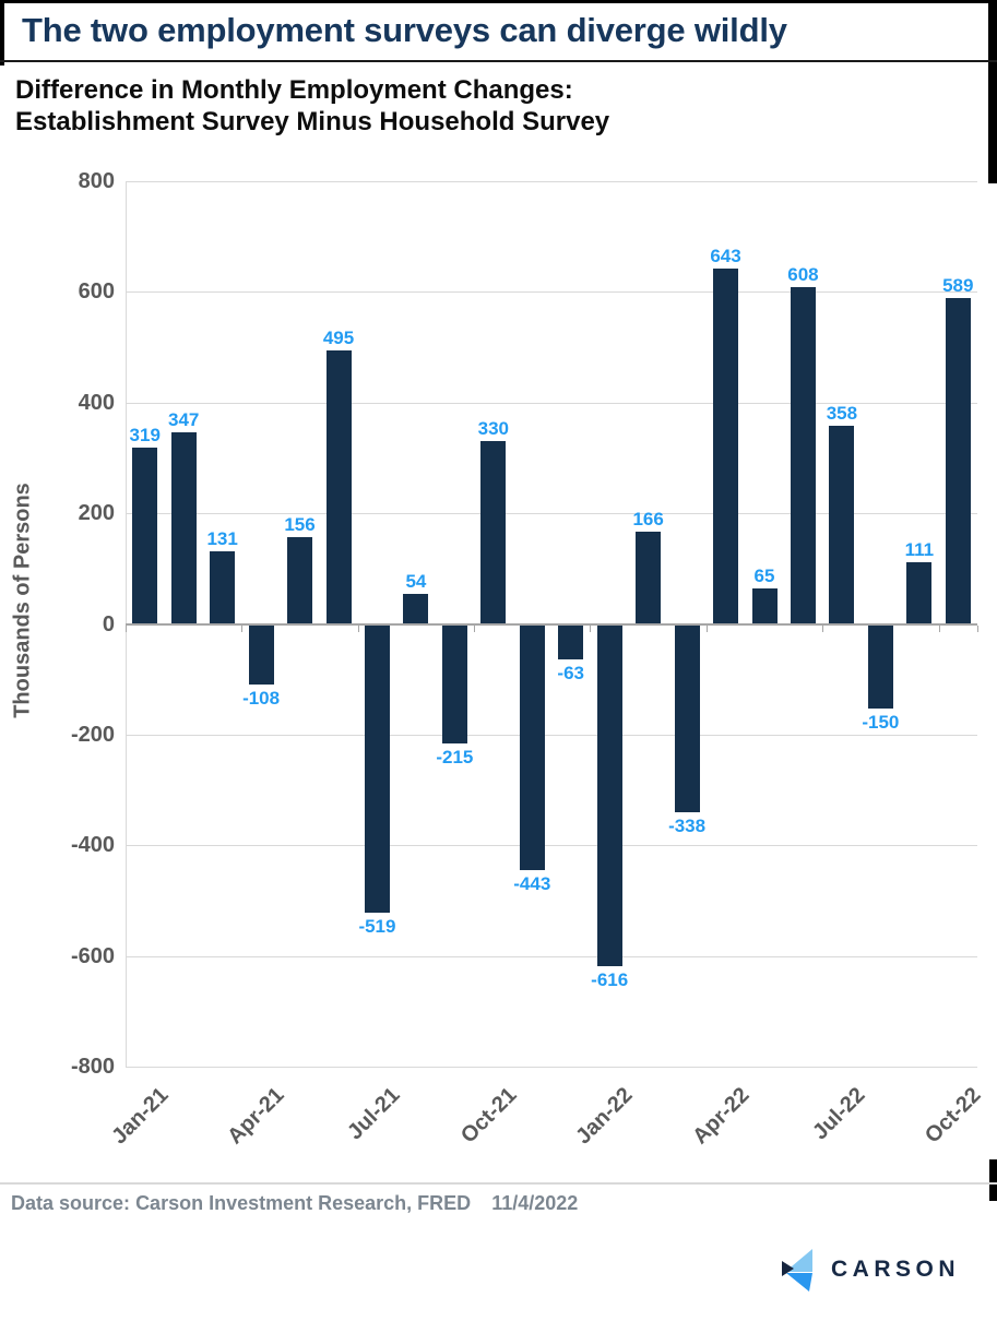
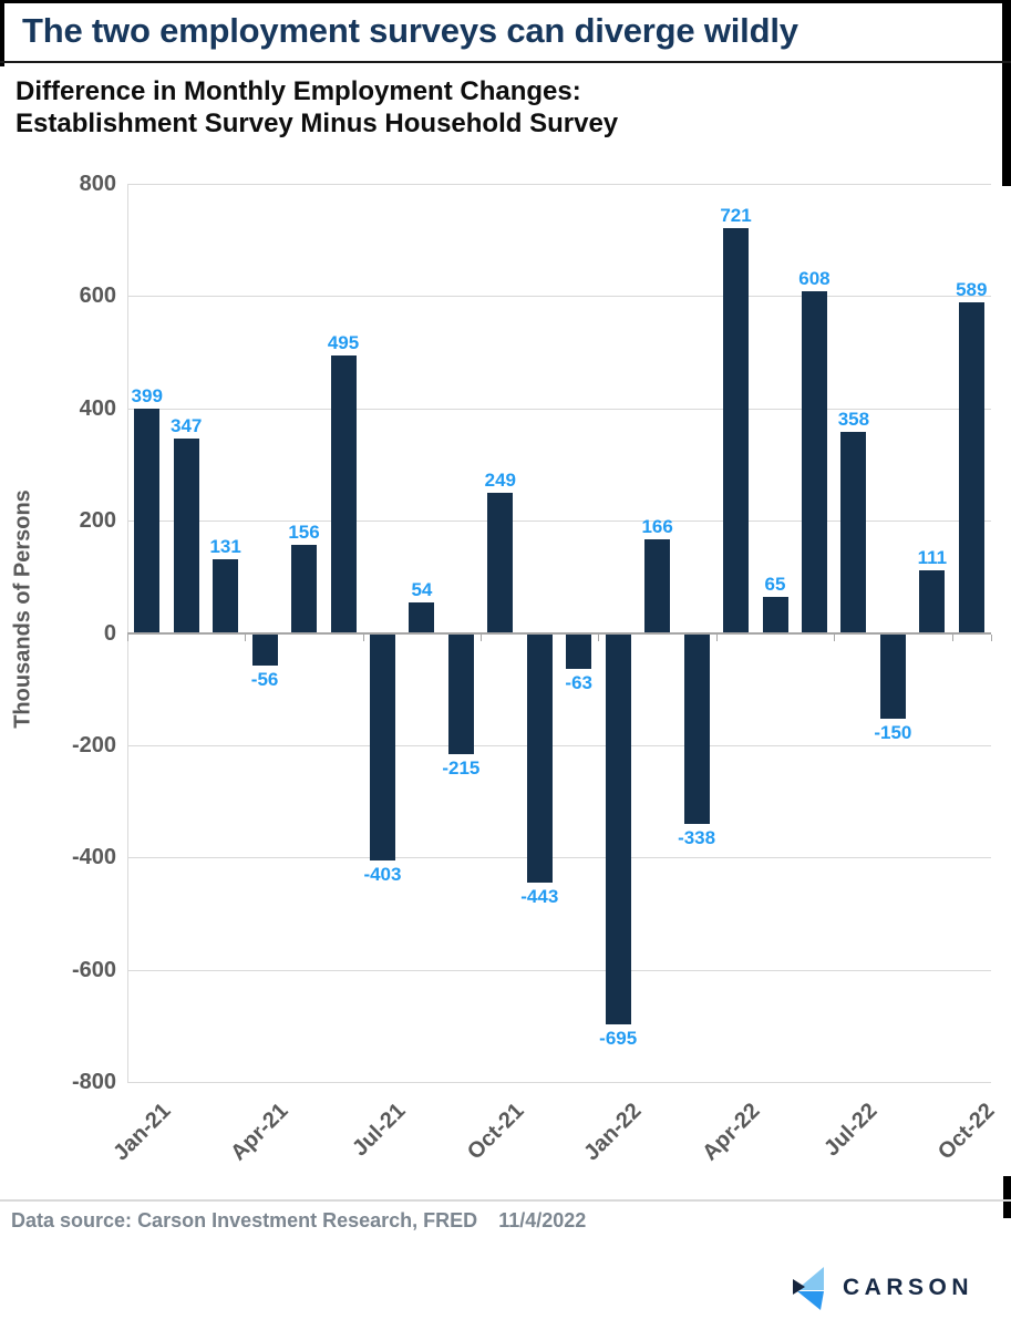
Jan-21: 319 -> 399
Apr-21: -108 -> -56
Jul-21: -519 -> -403
Oct-21: 330 -> 249
Jan-22: -616 -> -695
Apr-22: 643 -> 721
